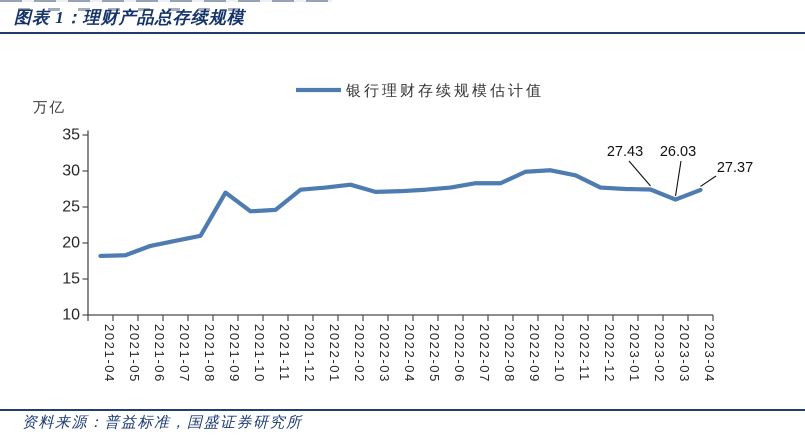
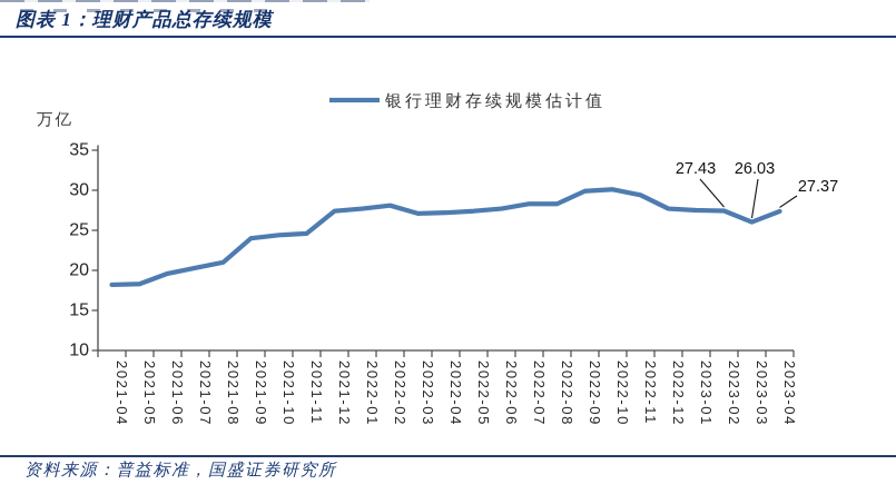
2021-09: 27 -> 24
